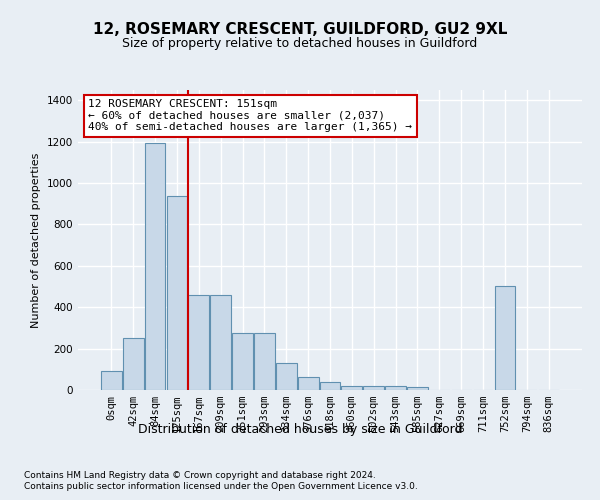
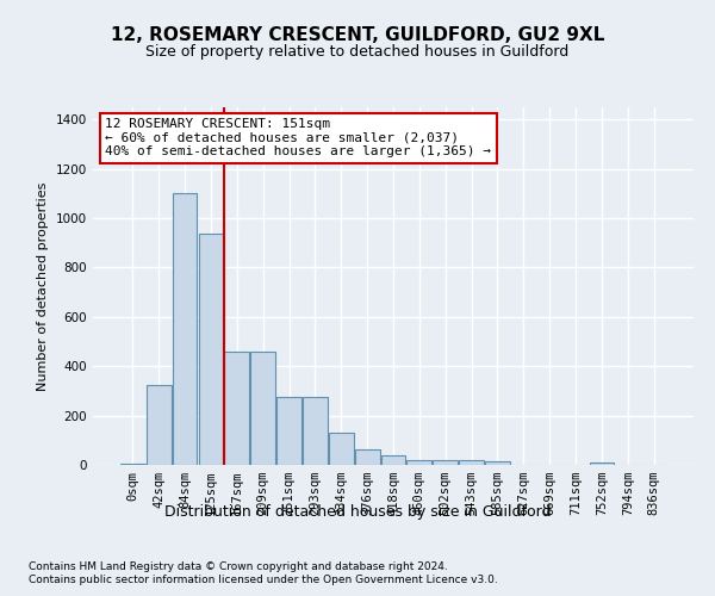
0sqm: 90 -> 5
42sqm: 250 -> 325
84sqm: 1195 -> 1100
752sqm: 505 -> 10
